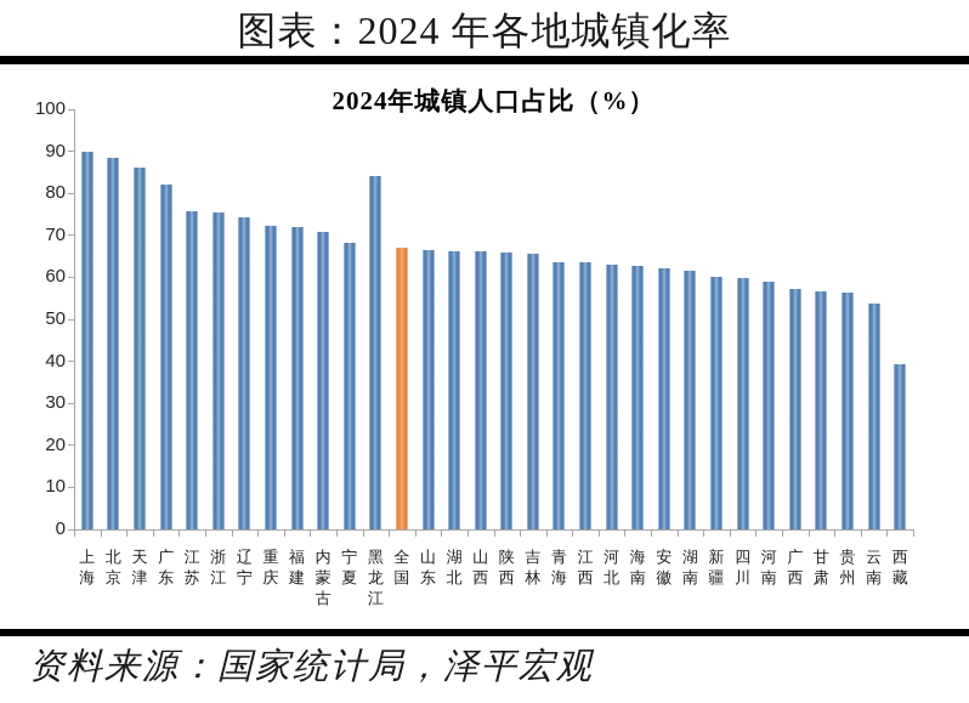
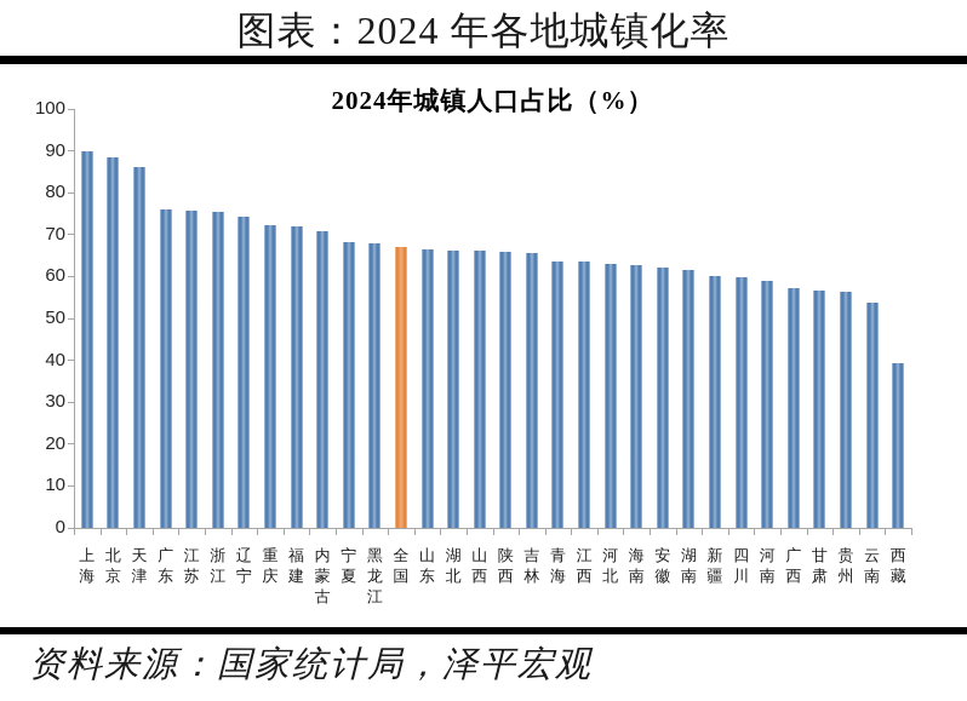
广东: 82 -> 76
黑龙江: 84 -> 68
